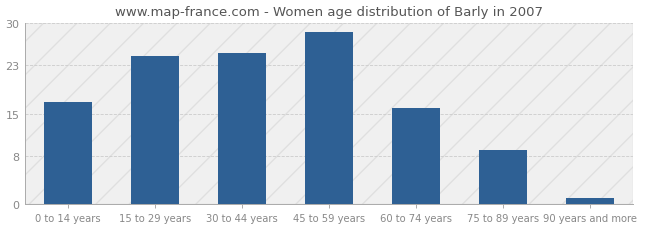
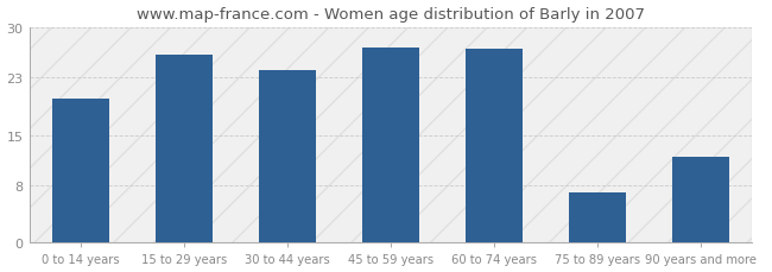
0 to 14 years: 17.0 -> 20.0
15 to 29 years: 24.5 -> 26.2
30 to 44 years: 25.0 -> 24.0
45 to 59 years: 28.5 -> 27.2
60 to 74 years: 16.0 -> 27.0
75 to 89 years: 9.0 -> 7.0
90 years and more: 1.0 -> 12.0
